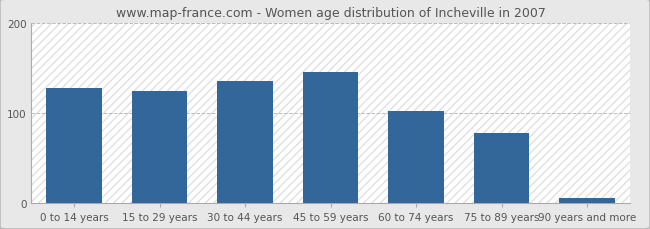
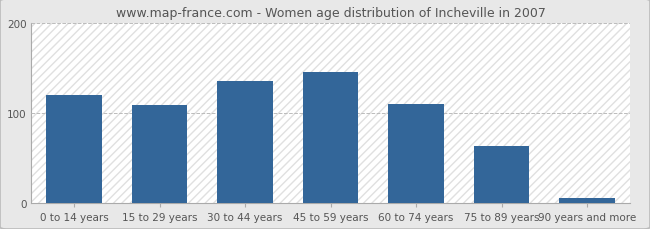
0 to 14 years: 128 -> 120
15 to 29 years: 124 -> 109
60 to 74 years: 102 -> 110
75 to 89 years: 78 -> 63
